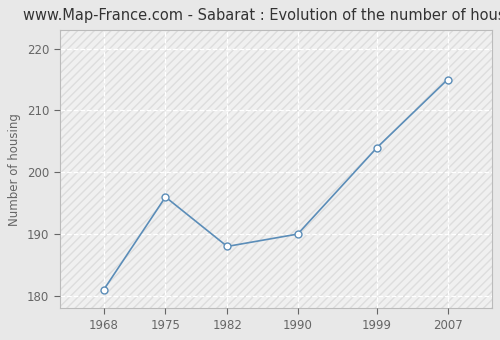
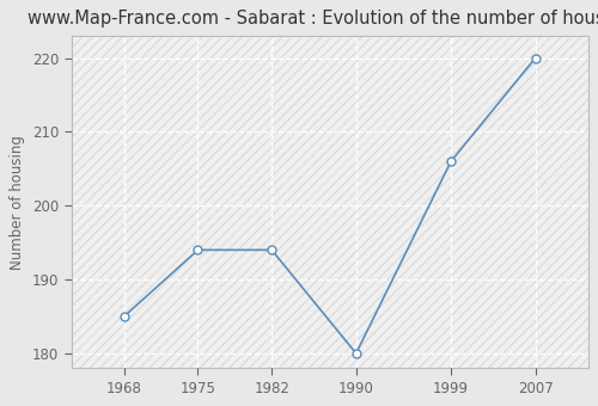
1968: 181 -> 185
1975: 196 -> 194
1982: 188 -> 194
1990: 190 -> 180
1999: 204 -> 206
2007: 215 -> 220
